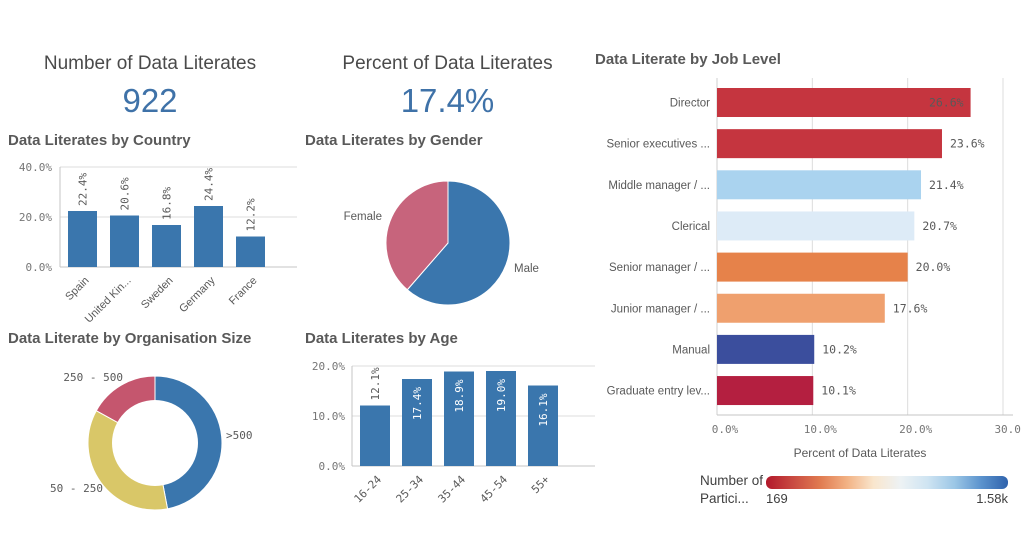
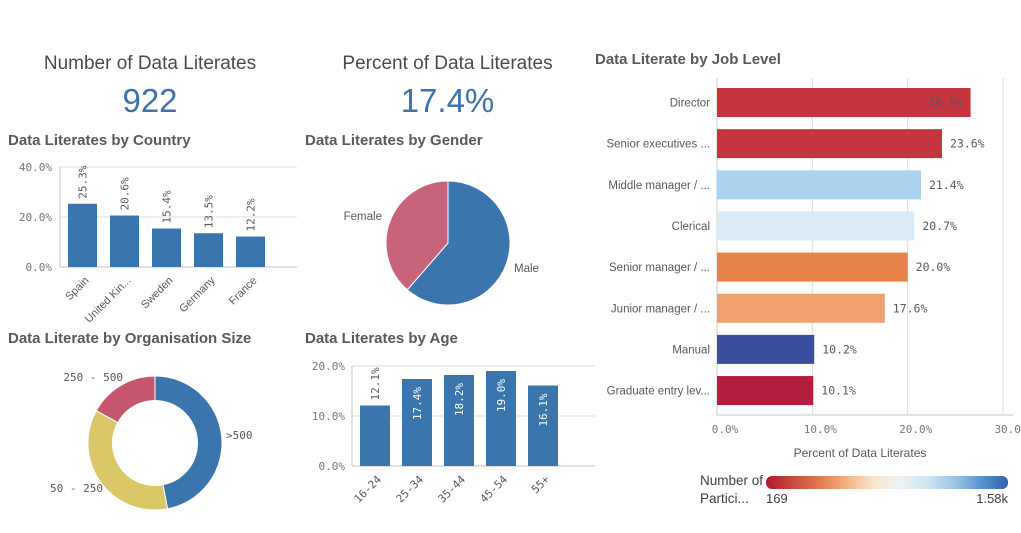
Data Literates by Country/Spain: 22.4% -> 25.3%
Data Literates by Country/Sweden: 16.8% -> 15.4%
Data Literates by Country/Germany: 24.4% -> 13.5%
Data Literates by Age/35-44: 18.9% -> 18.2%
